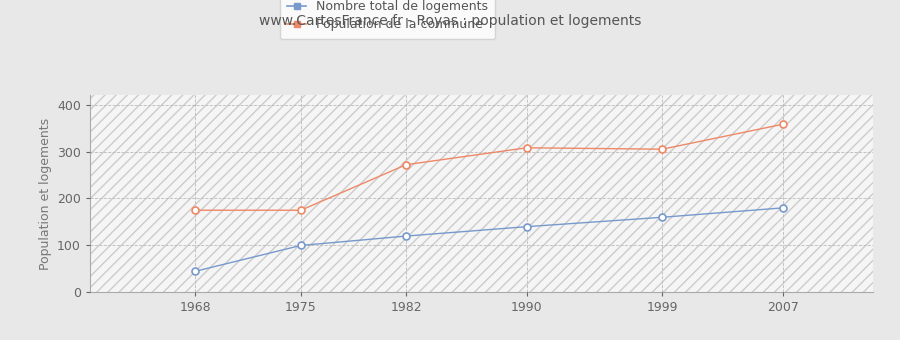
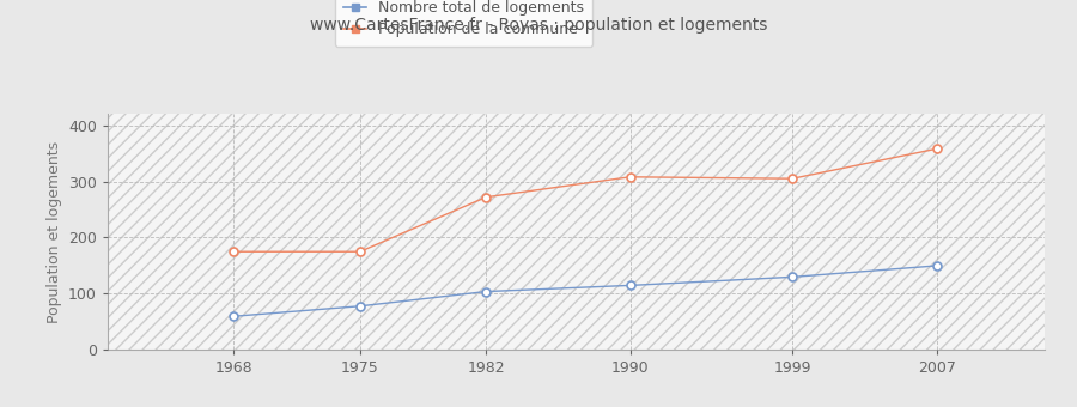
Nombre total de logements/1968: 45 -> 60
Nombre total de logements/1975: 100 -> 78
Nombre total de logements/1982: 120 -> 104
Nombre total de logements/1990: 140 -> 115
Nombre total de logements/1999: 160 -> 130
Nombre total de logements/2007: 180 -> 150
